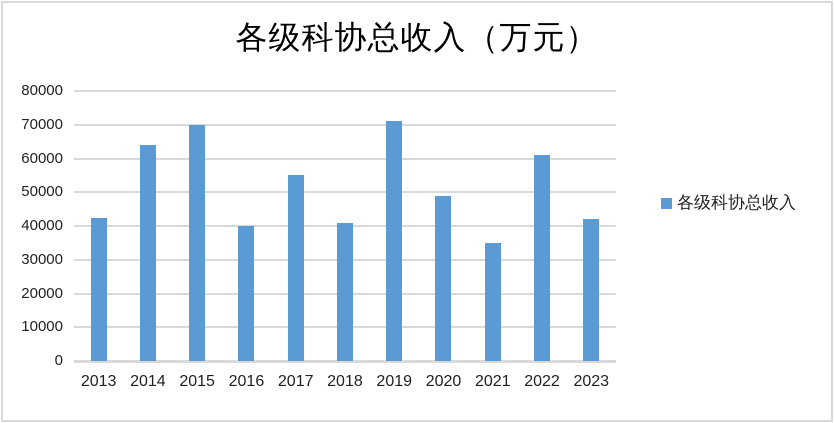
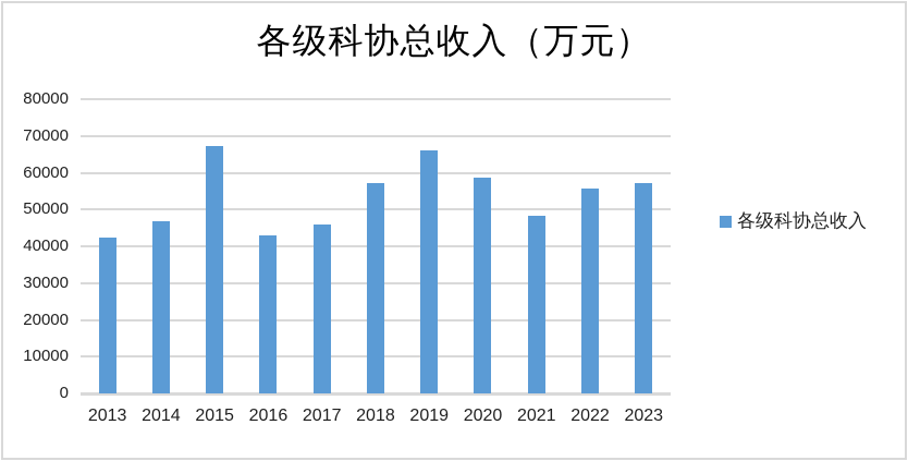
2014: 64000 -> 47000
2015: 70000 -> 67000
2016: 40000 -> 43000
2017: 55000 -> 46000
2018: 41000 -> 57000
2019: 71000 -> 66000
2020: 49000 -> 59000
2021: 35000 -> 48000
2022: 61000 -> 56000
2023: 42000 -> 57000
